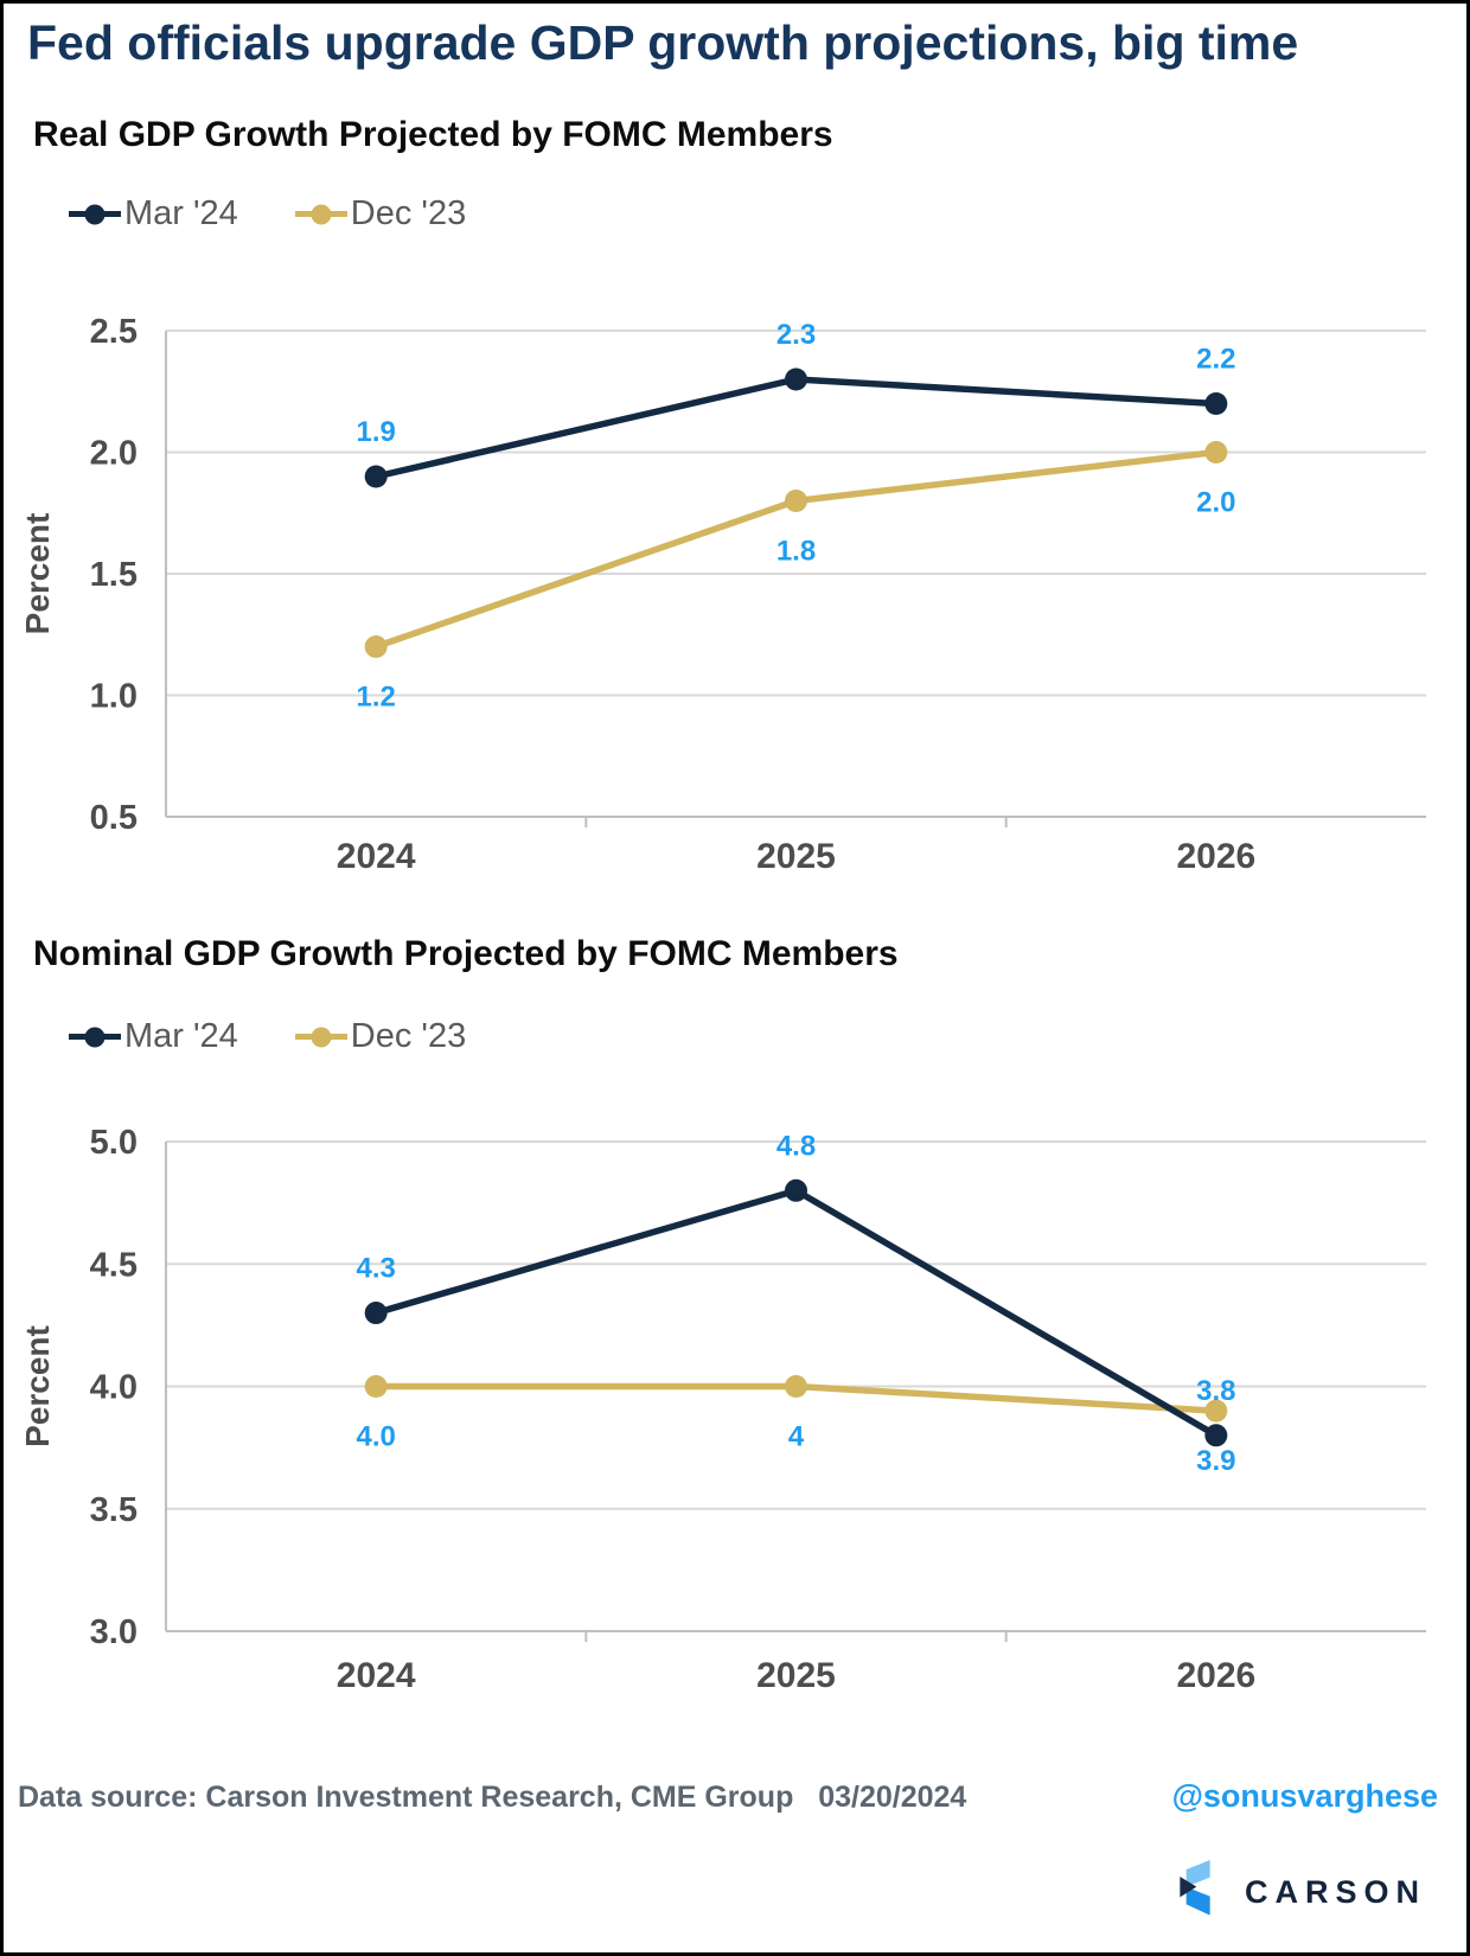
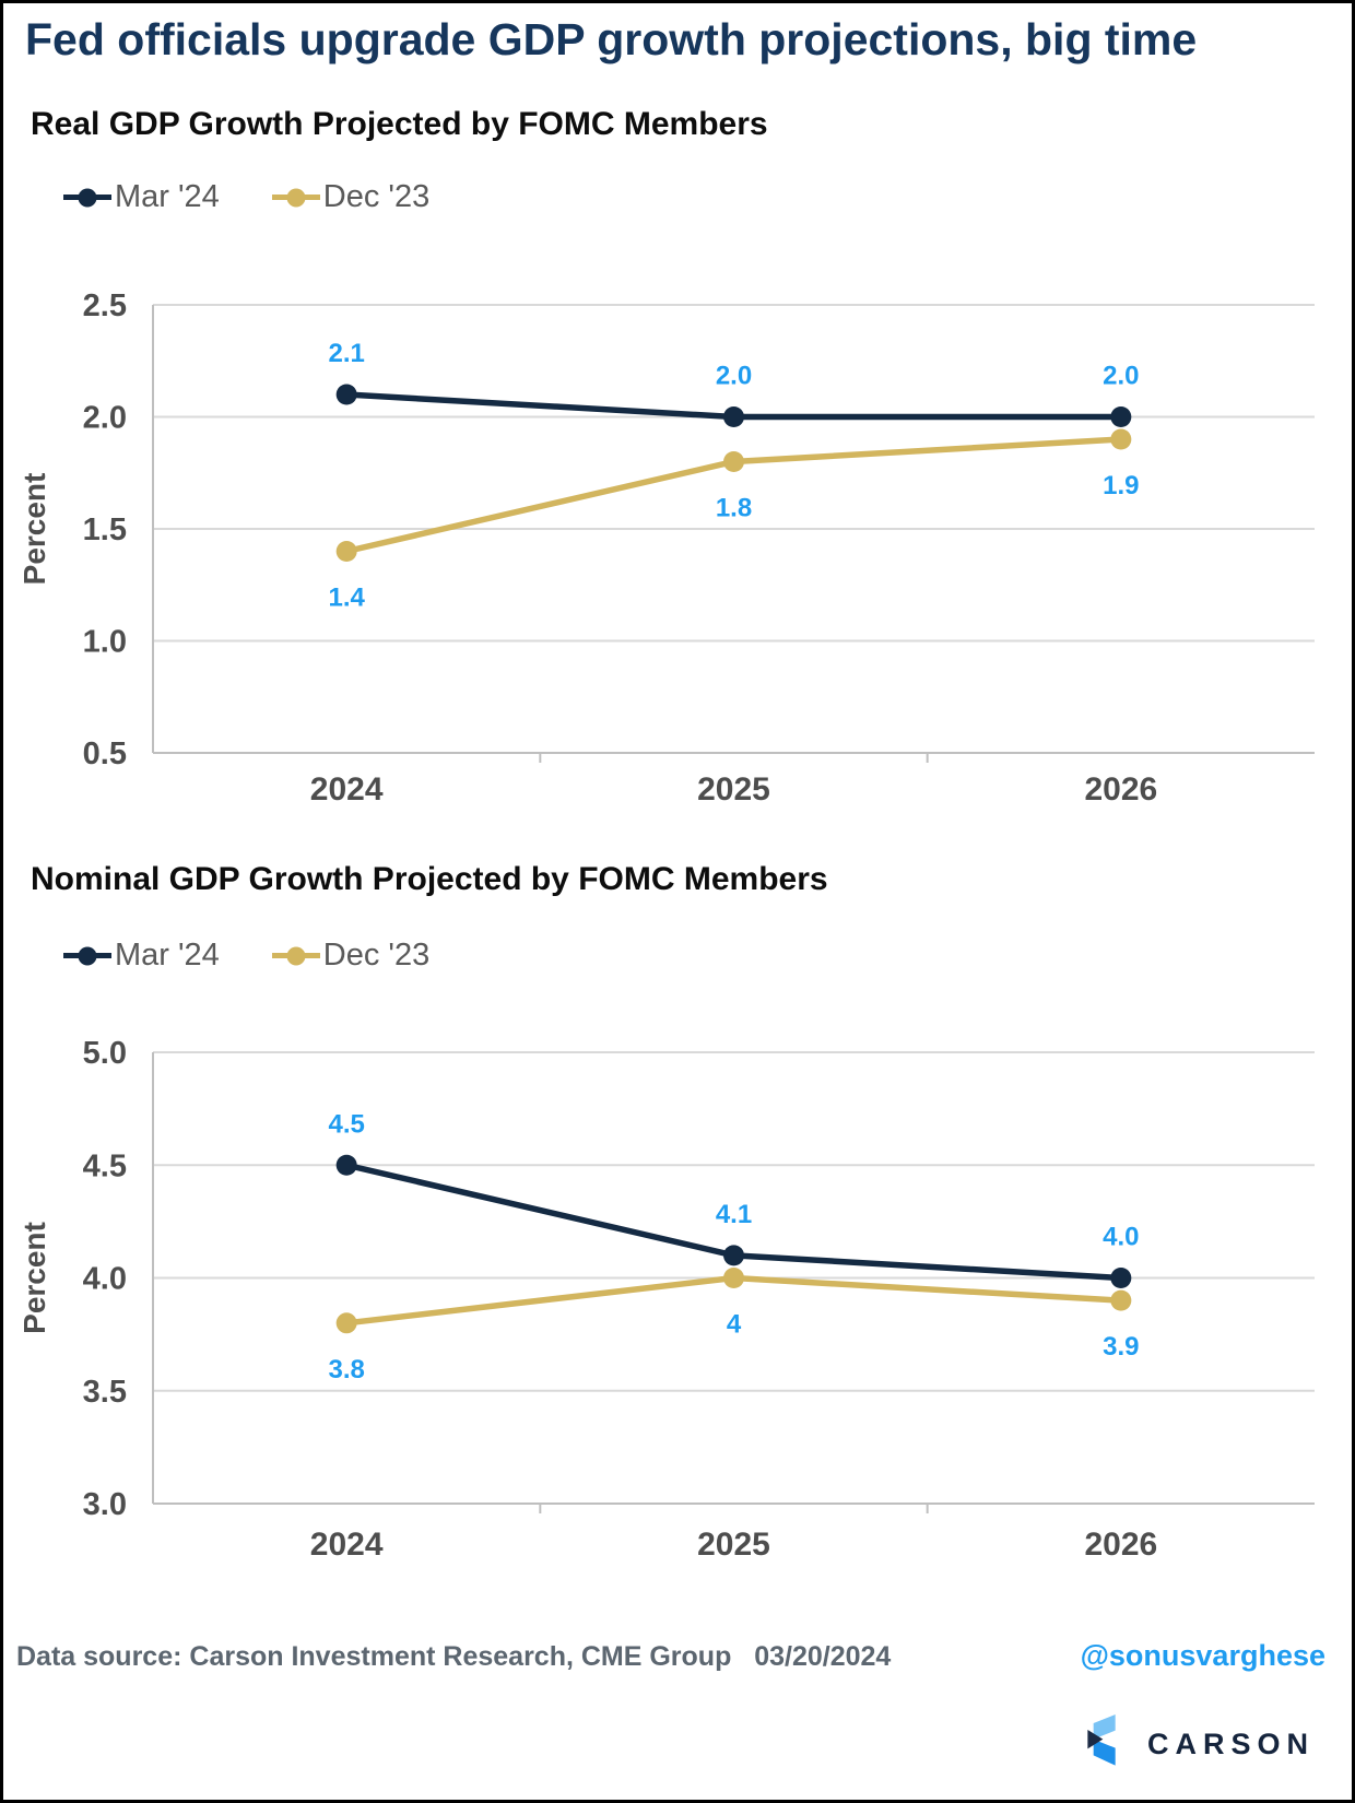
Real GDP Growth Projected by FOMC Members/Mar '24/2024: 1.9 -> 2.1
Real GDP Growth Projected by FOMC Members/Dec '23/2024: 1.2 -> 1.4
Real GDP Growth Projected by FOMC Members/Mar '24/2025: 2.3 -> 2.0
Real GDP Growth Projected by FOMC Members/Mar '24/2026: 2.2 -> 2.0
Real GDP Growth Projected by FOMC Members/Dec '23/2026: 2.0 -> 1.9
Nominal GDP Growth Projected by FOMC Members/Mar '24/2024: 4.3 -> 4.5
Nominal GDP Growth Projected by FOMC Members/Dec '23/2024: 4.0 -> 3.8
Nominal GDP Growth Projected by FOMC Members/Mar '24/2025: 4.8 -> 4.1
Nominal GDP Growth Projected by FOMC Members/Mar '24/2026: 3.8 -> 4.0
